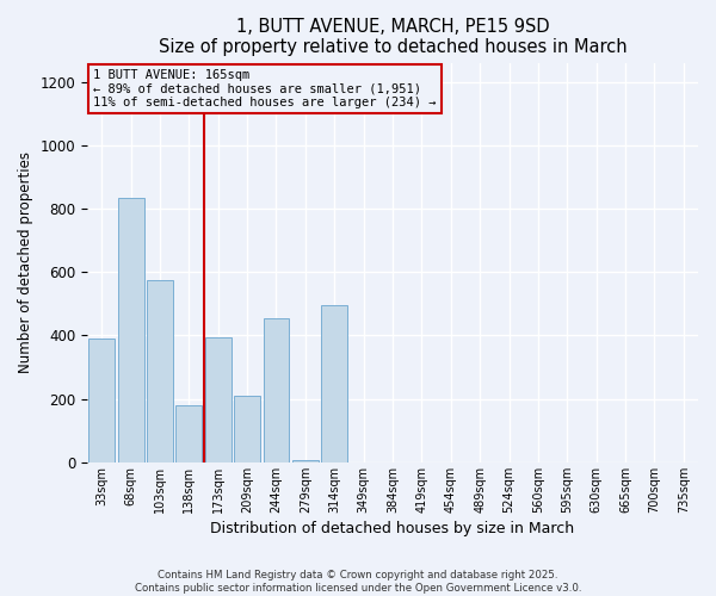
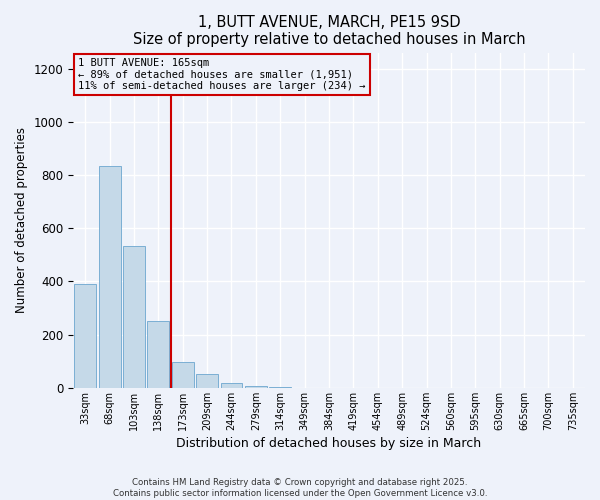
103sqm: 575 -> 535
138sqm: 180 -> 250
173sqm: 395 -> 98
209sqm: 210 -> 53
244sqm: 455 -> 18
314sqm: 495 -> 3
